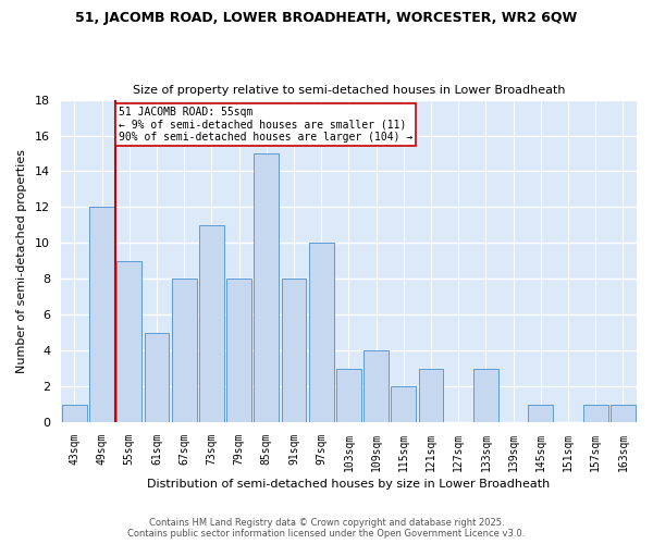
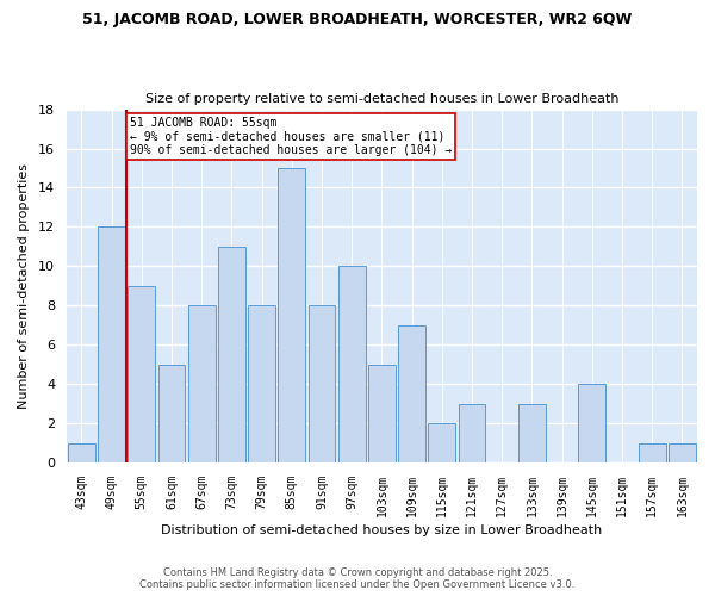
103sqm: 3 -> 5
109sqm: 4 -> 7
145sqm: 1 -> 4
